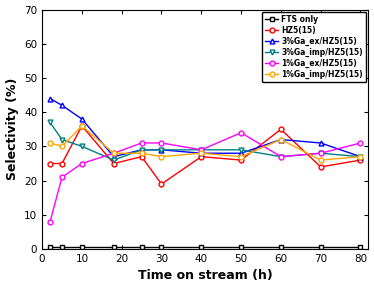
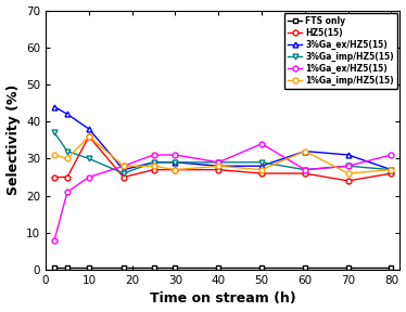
HZ5(15)/30: 19 -> 27
HZ5(15)/60: 35 -> 26
